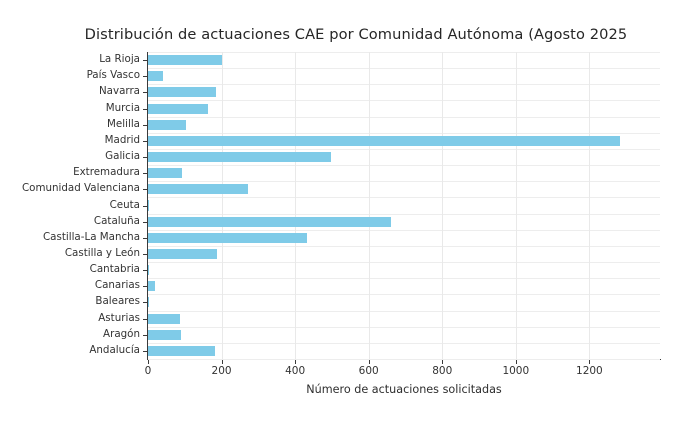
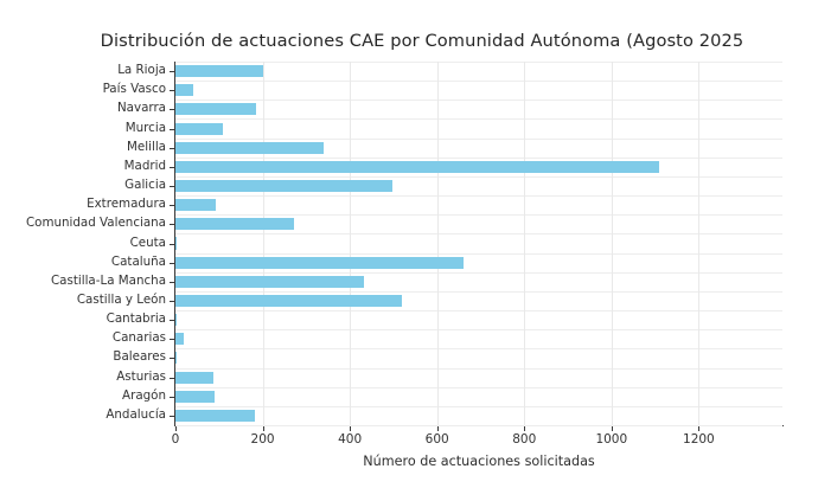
Murcia: 160 -> 110
Melilla: 100 -> 340
Madrid: 1280 -> 1110
Castilla y León: 190 -> 520
